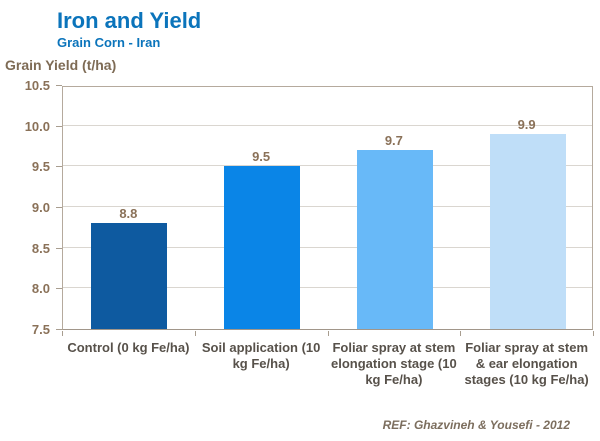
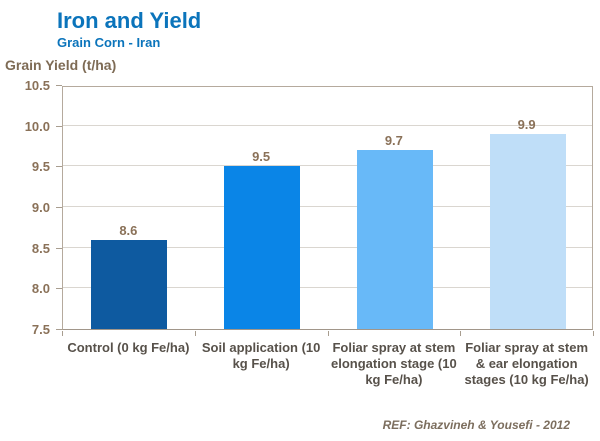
Control (0 kg Fe/ha): 8.8 -> 8.6
